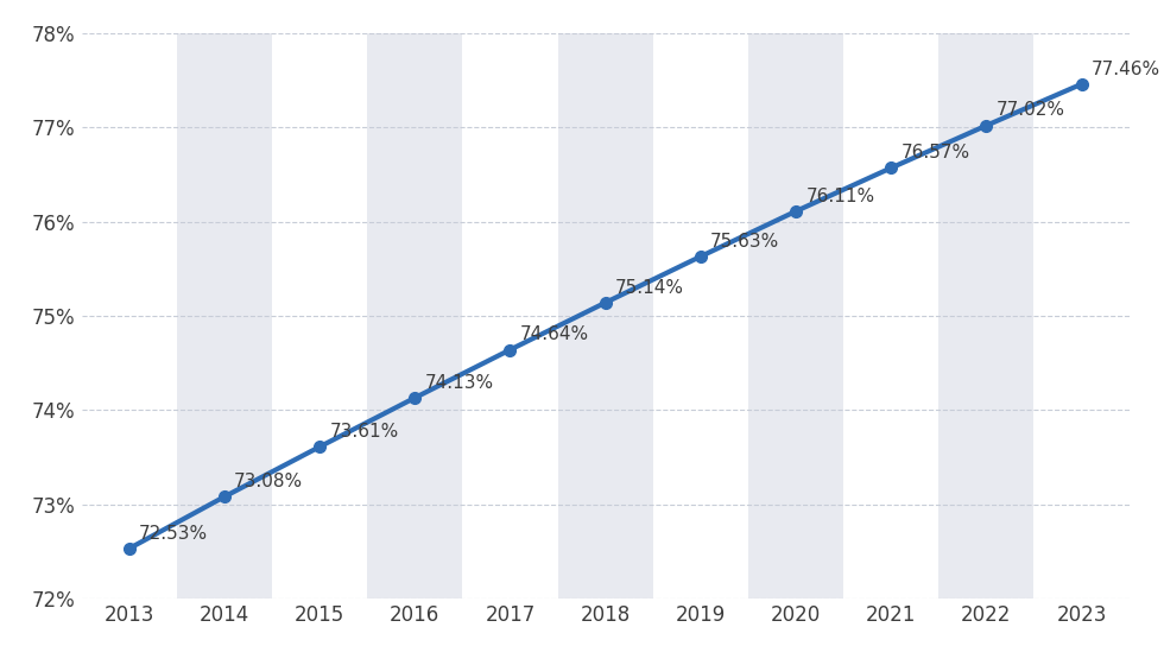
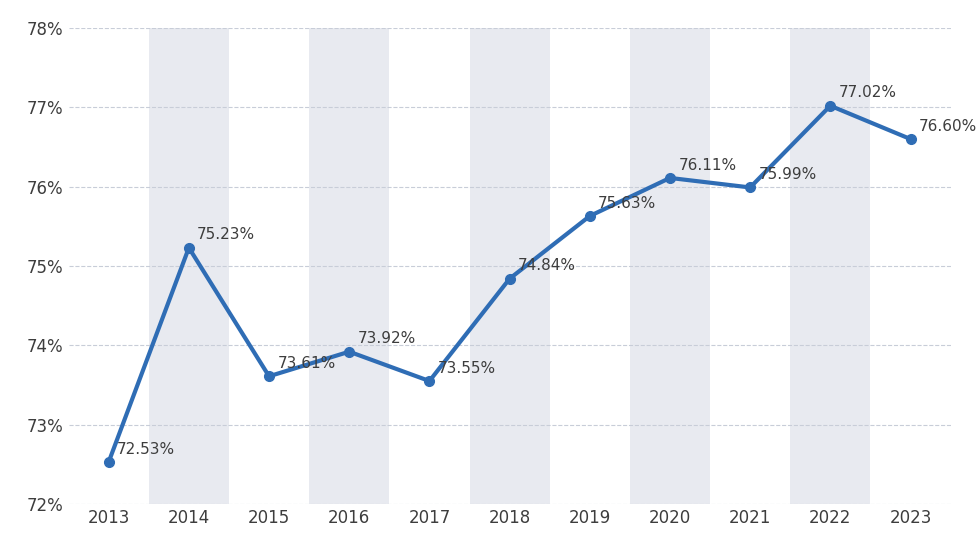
2014: 73.08% -> 75.23%
2016: 74.13% -> 73.92%
2017: 74.64% -> 73.55%
2018: 75.14% -> 74.84%
2021: 76.57% -> 75.99%
2023: 77.46% -> 76.60%
